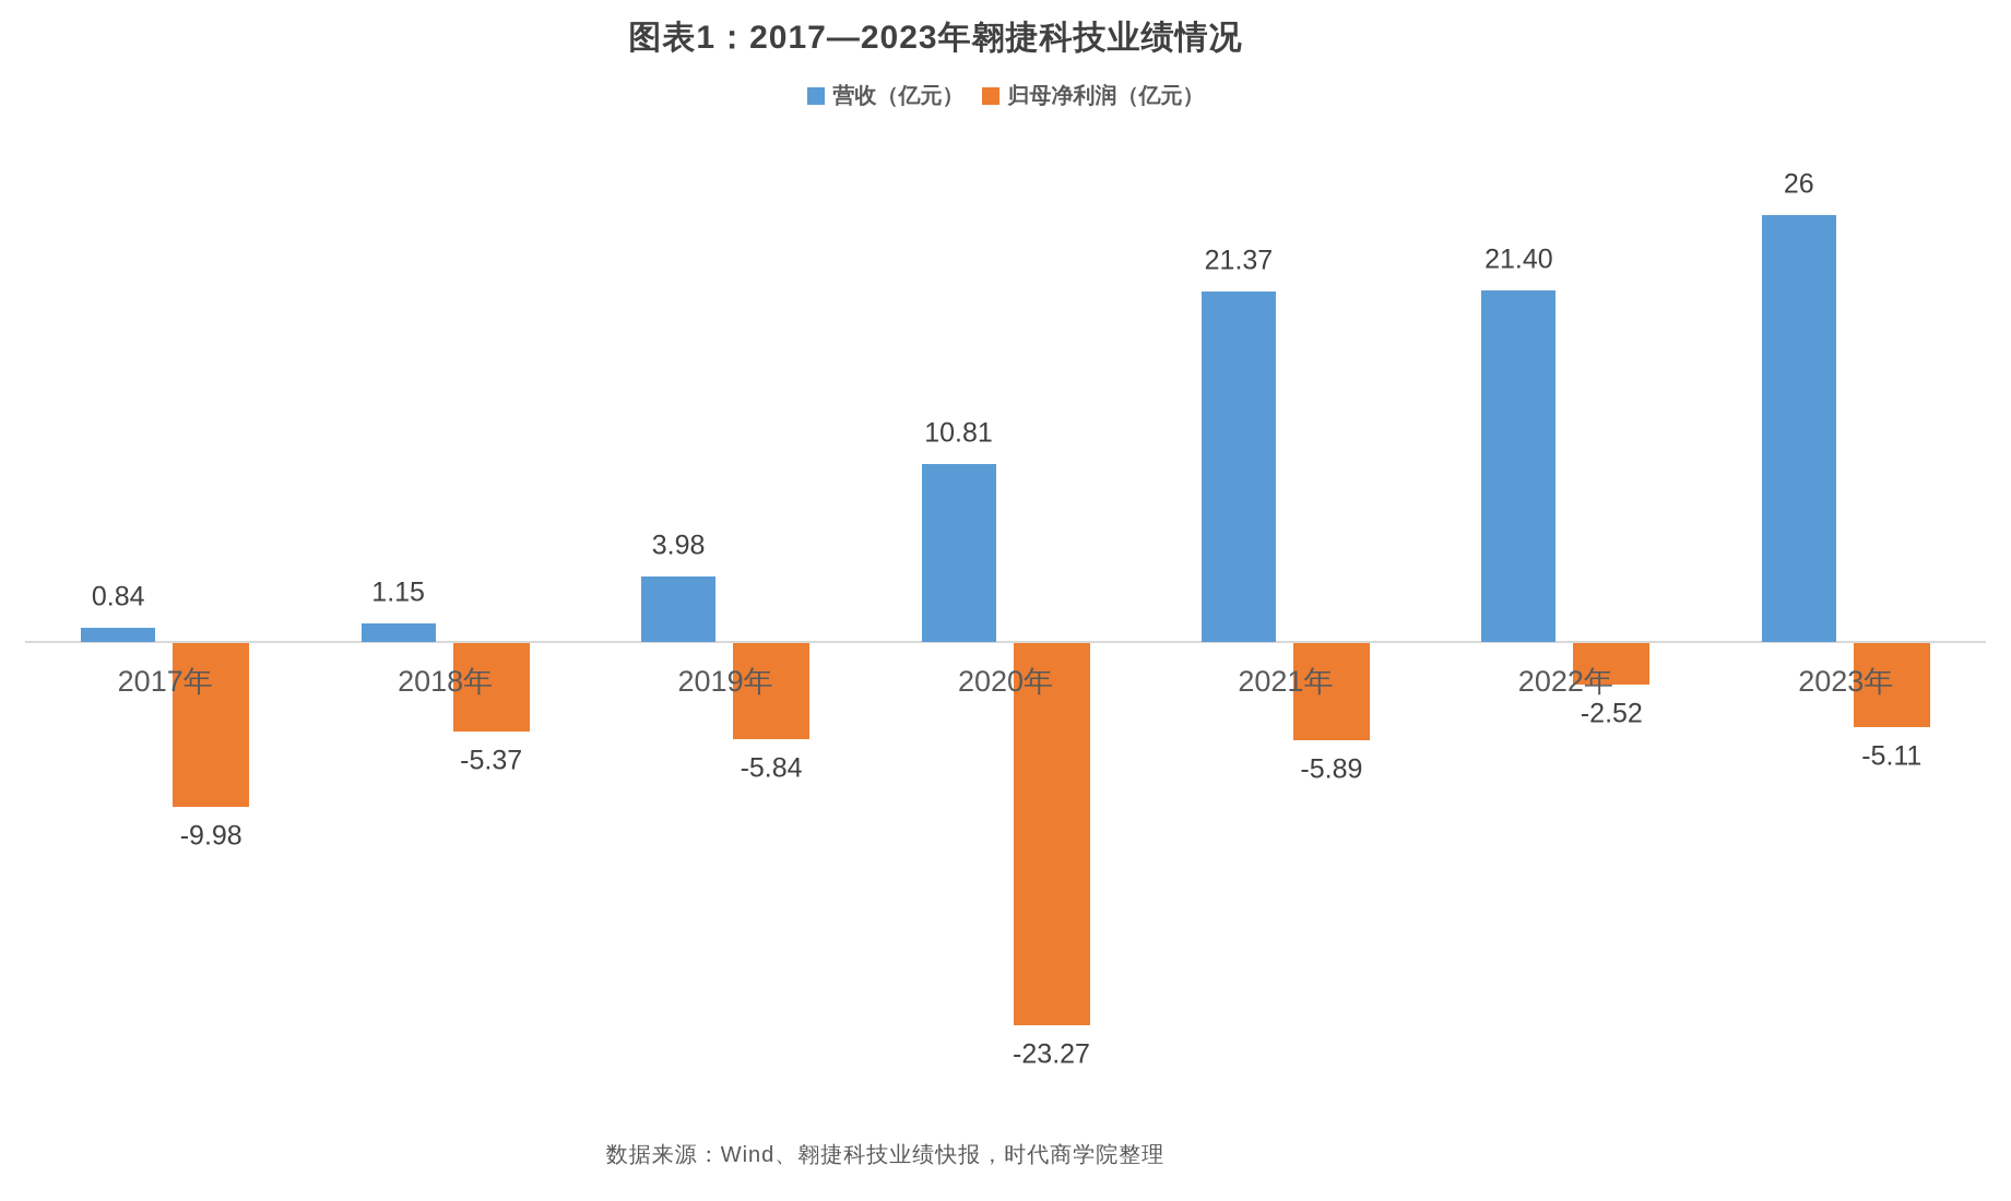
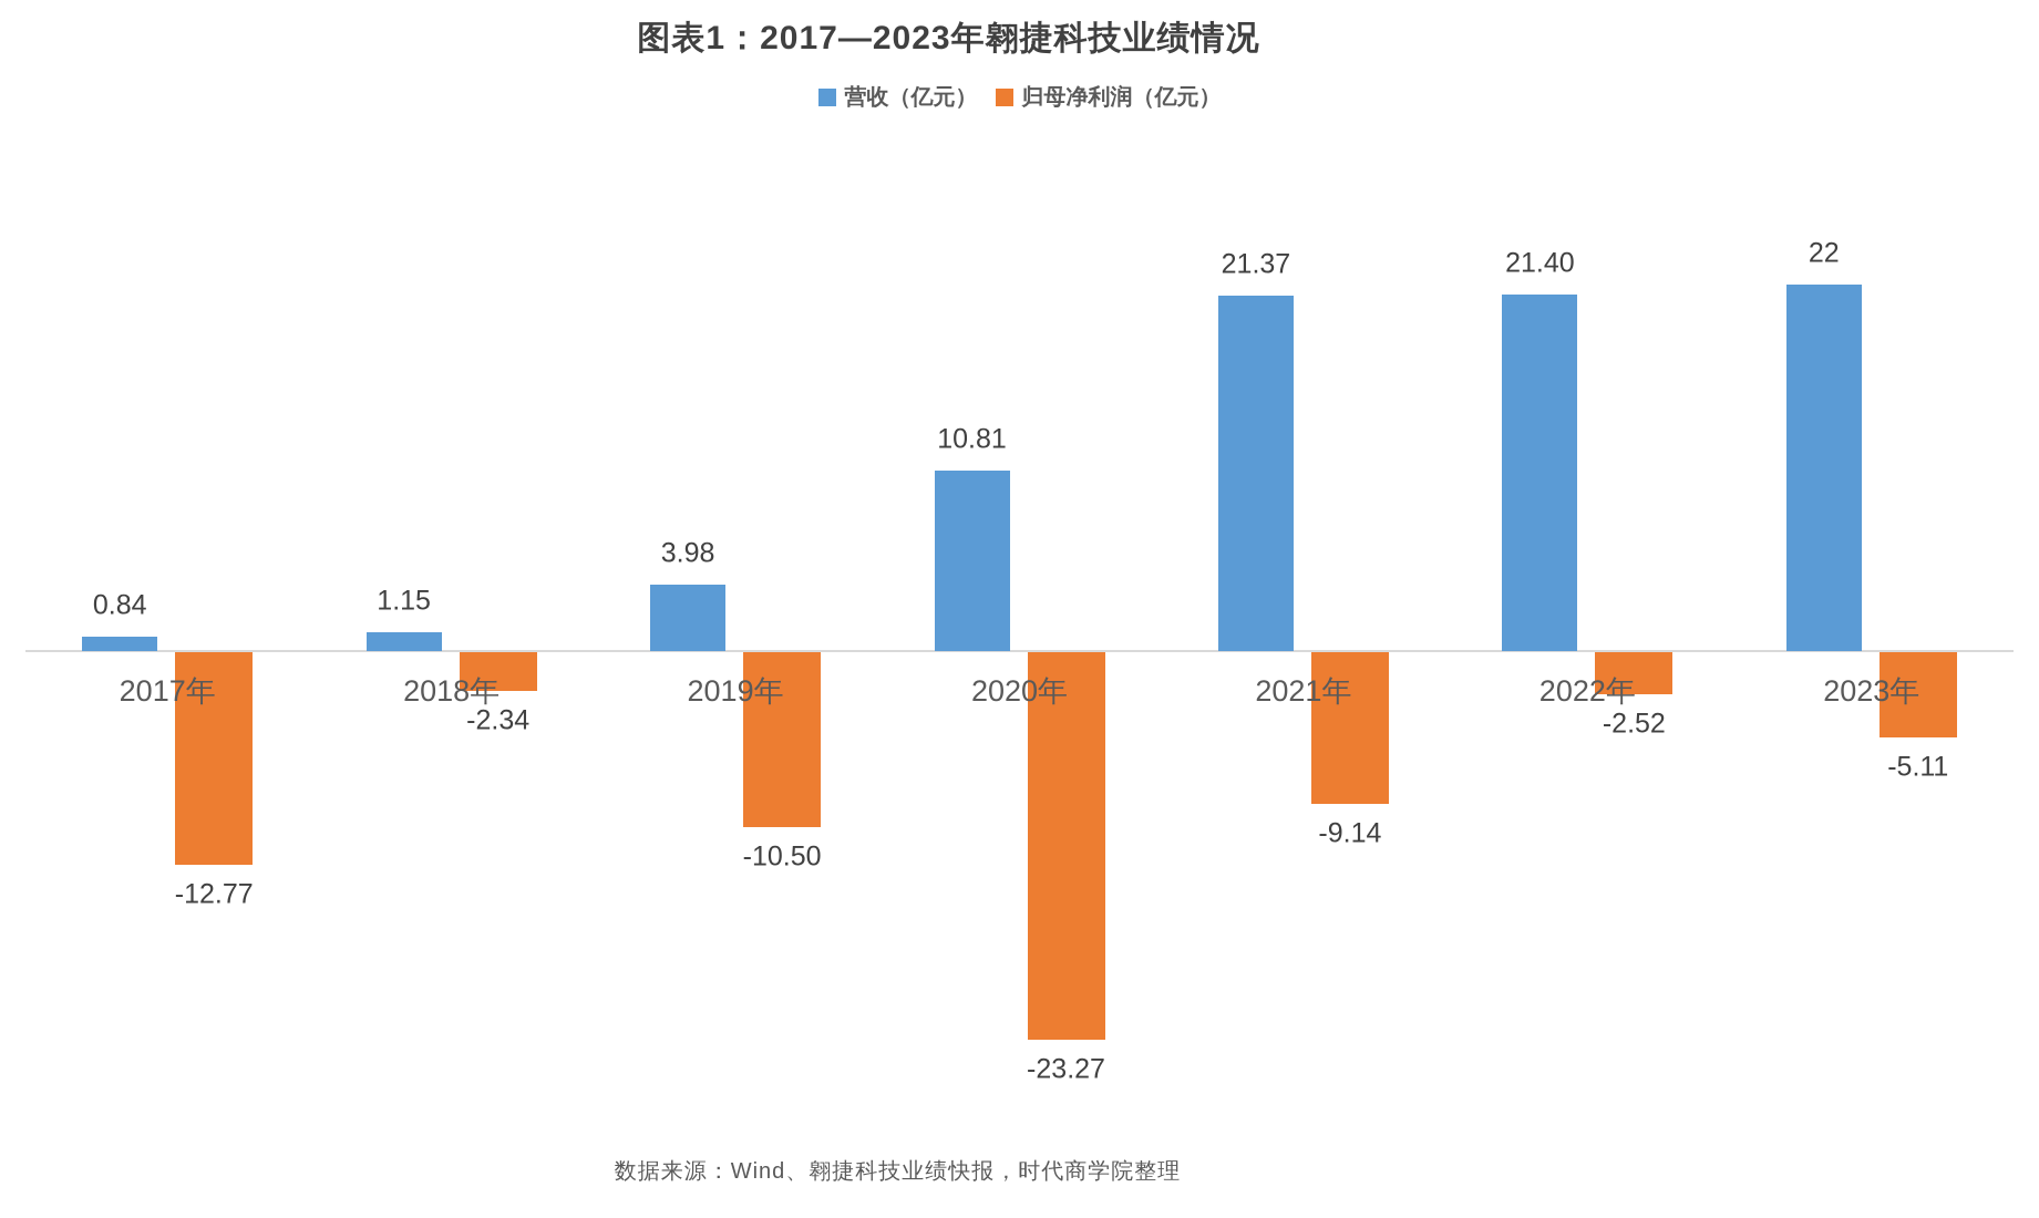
归母净利润（亿元）/2017年: -9.98 -> -12.77
归母净利润（亿元）/2018年: -5.37 -> -2.34
归母净利润（亿元）/2019年: -5.84 -> -10.50
归母净利润（亿元）/2021年: -5.89 -> -9.14
营收（亿元）/2023年: 26 -> 22
